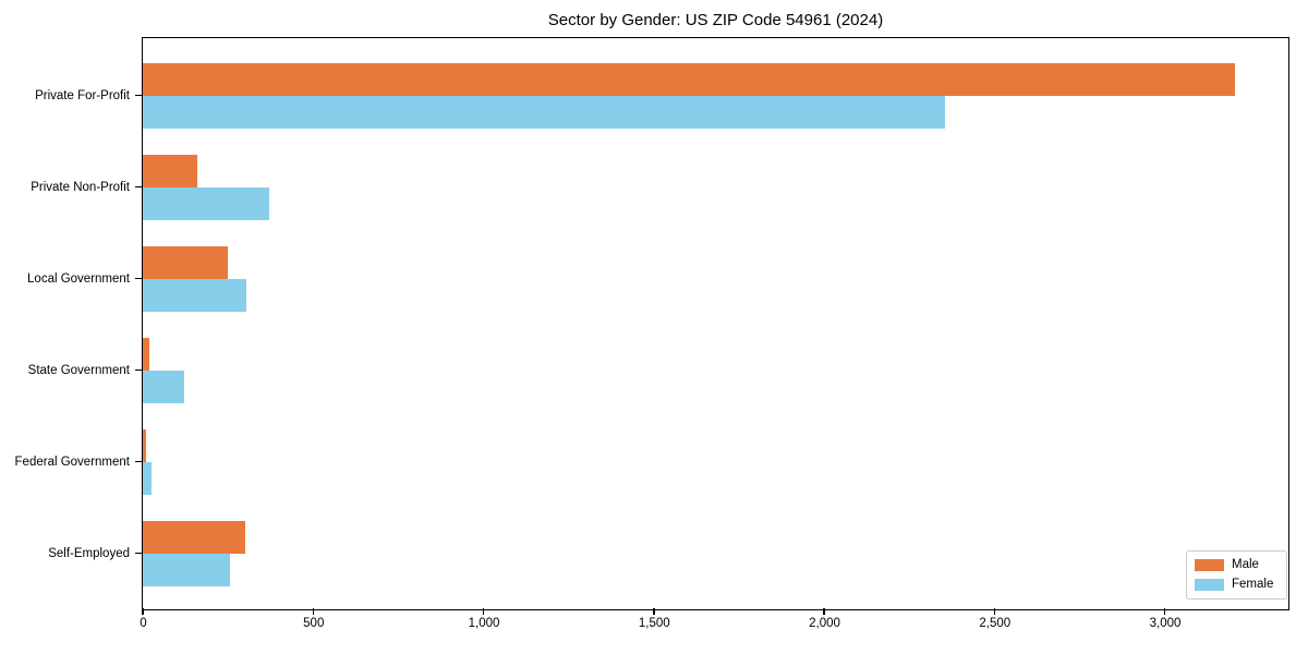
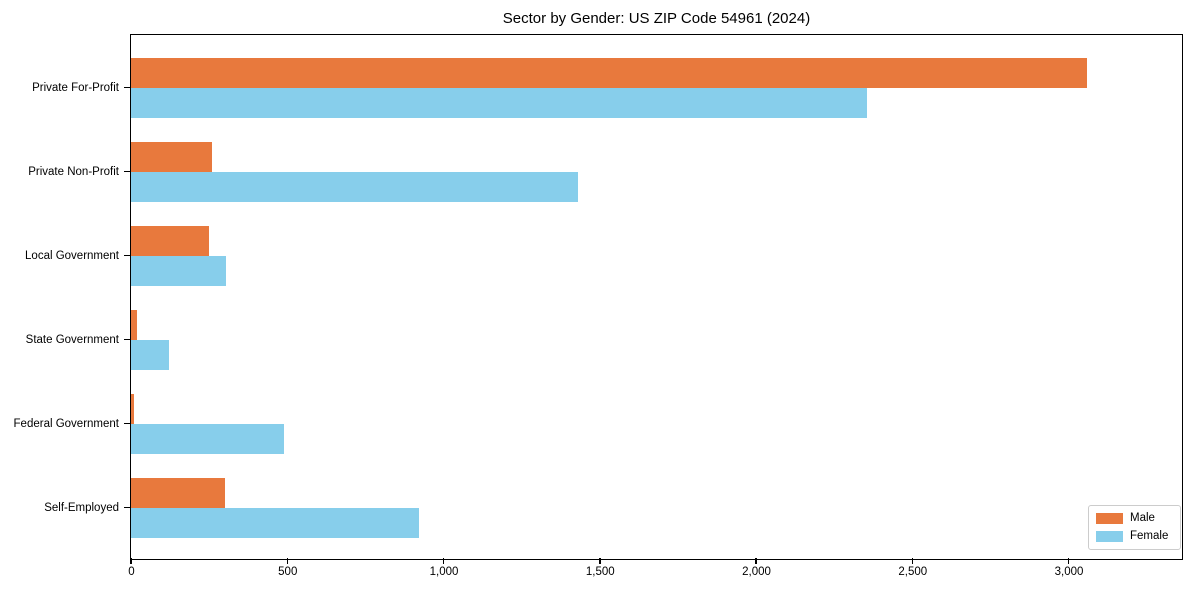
Male/Private For-Profit: 3200 -> 3060
Male/Private Non-Profit: 160 -> 260
Female/Private Non-Profit: 370 -> 1430
Female/Federal Government: 20 -> 490
Female/Self-Employed: 260 -> 920
